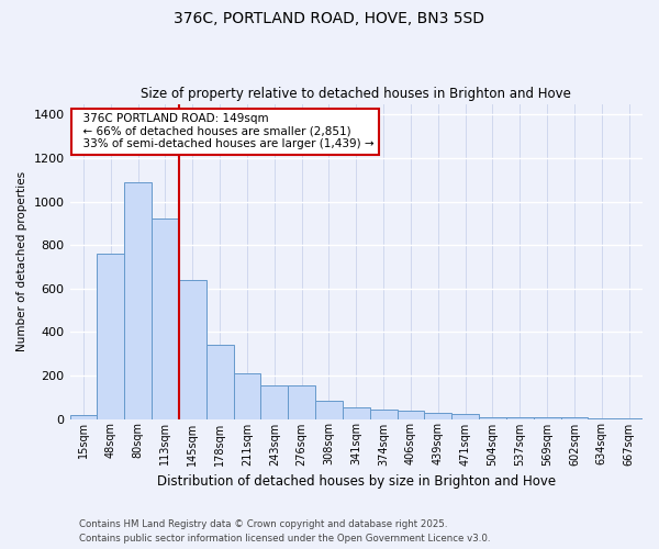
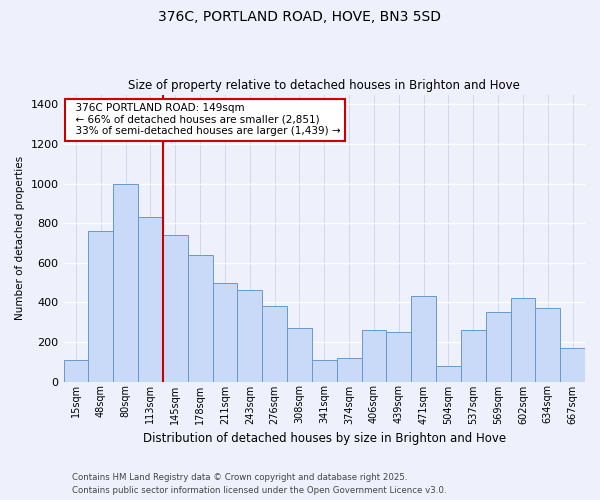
15sqm: 20 -> 110
80sqm: 1090 -> 1000
113sqm: 920 -> 830
145sqm: 640 -> 740
178sqm: 340 -> 640
211sqm: 210 -> 500
243sqm: 160 -> 460
276sqm: 160 -> 380
308sqm: 80 -> 270
341sqm: 60 -> 110
374sqm: 40 -> 120
406sqm: 40 -> 260
439sqm: 30 -> 250
471sqm: 20 -> 430
504sqm: 10 -> 80
537sqm: 10 -> 260
569sqm: 10 -> 350
602sqm: 10 -> 420
634sqm: 0 -> 370
667sqm: 0 -> 170
